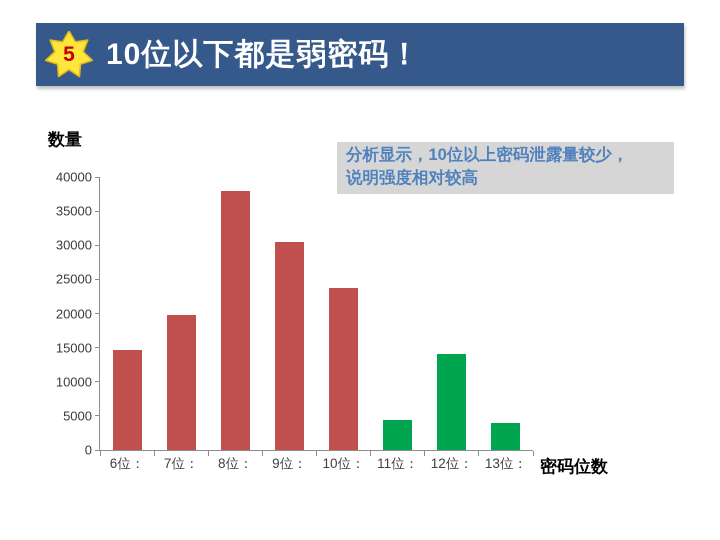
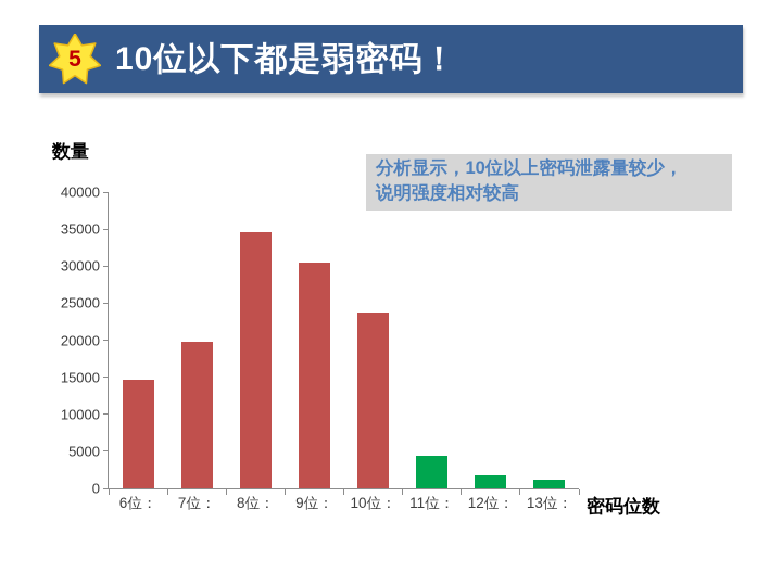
8位：: 38000 -> 35000
12位：: 14000 -> 2000
13位：: 4000 -> 1000
